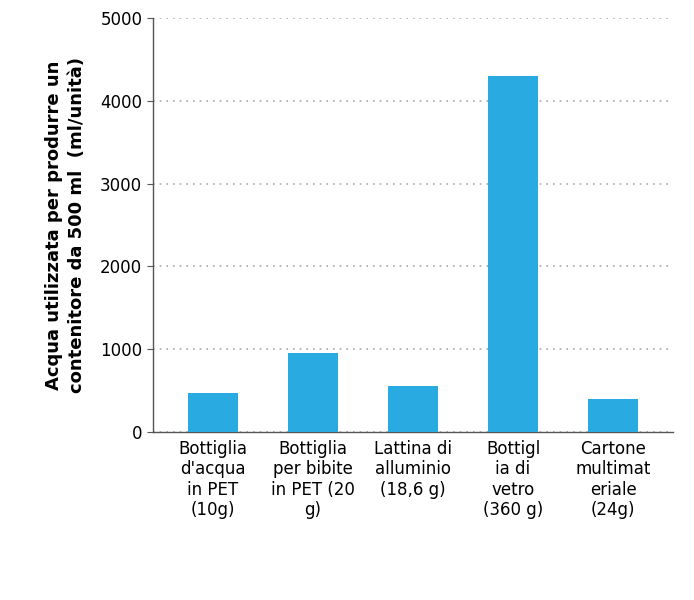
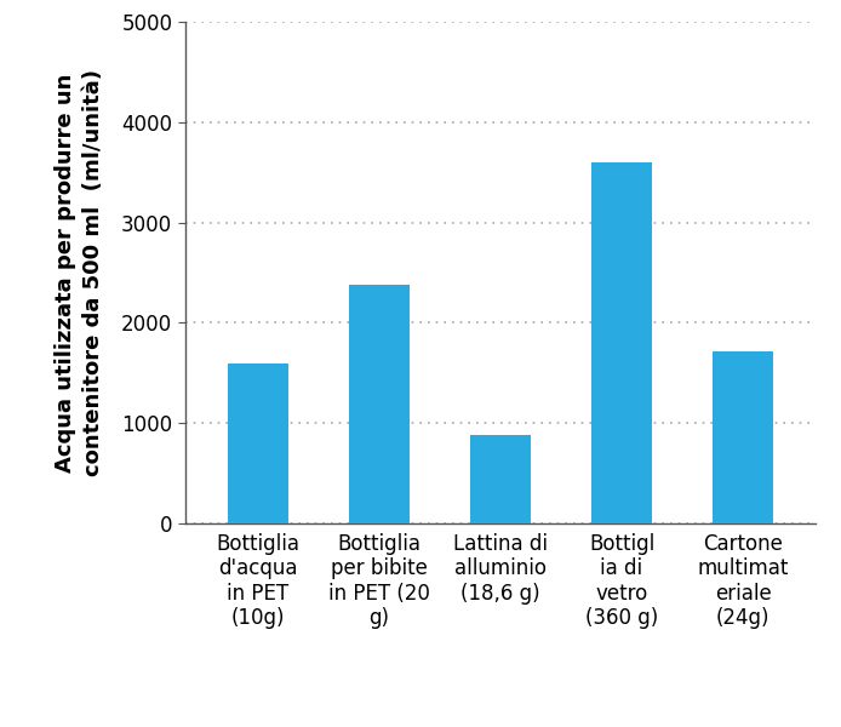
Bottiglia d'acqua in PET (10g): 470 -> 1600
Bottiglia per bibite in PET (20 g): 950 -> 2380
Lattina di alluminio (18,6 g): 560 -> 880
Bottigl ia di vetro (360 g): 4300 -> 3600
Cartone multimat eriale (24g): 400 -> 1720
